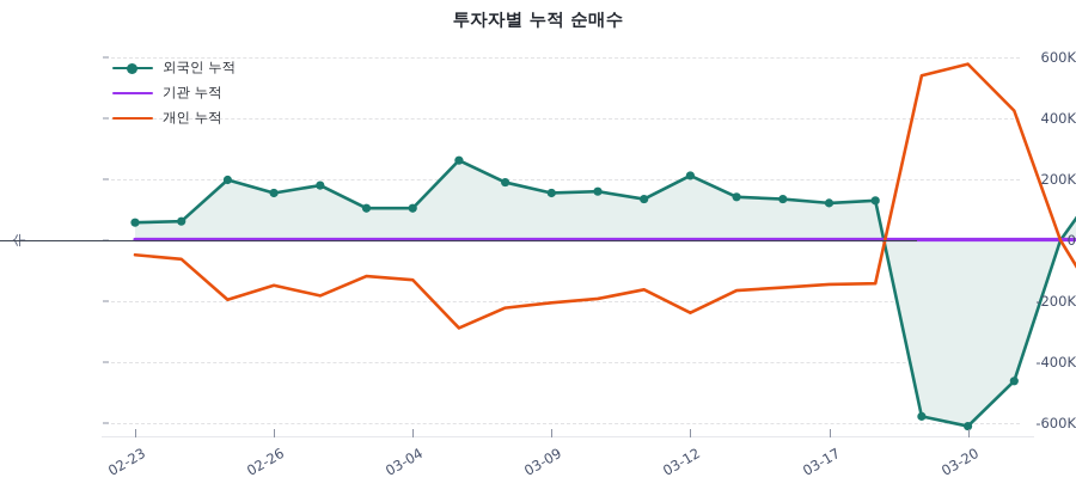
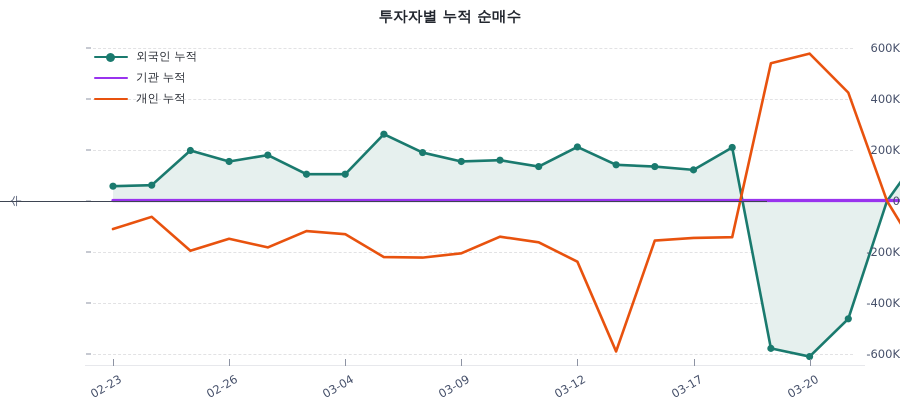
개인 누적/02-23: -50K -> -110K
개인 누적/03-04: -290K -> -220K
개인 누적/03-09: -190K -> -140K
개인 누적/03-12: -160K -> -590K
외국인 누적/03-17: 130K -> 210K
